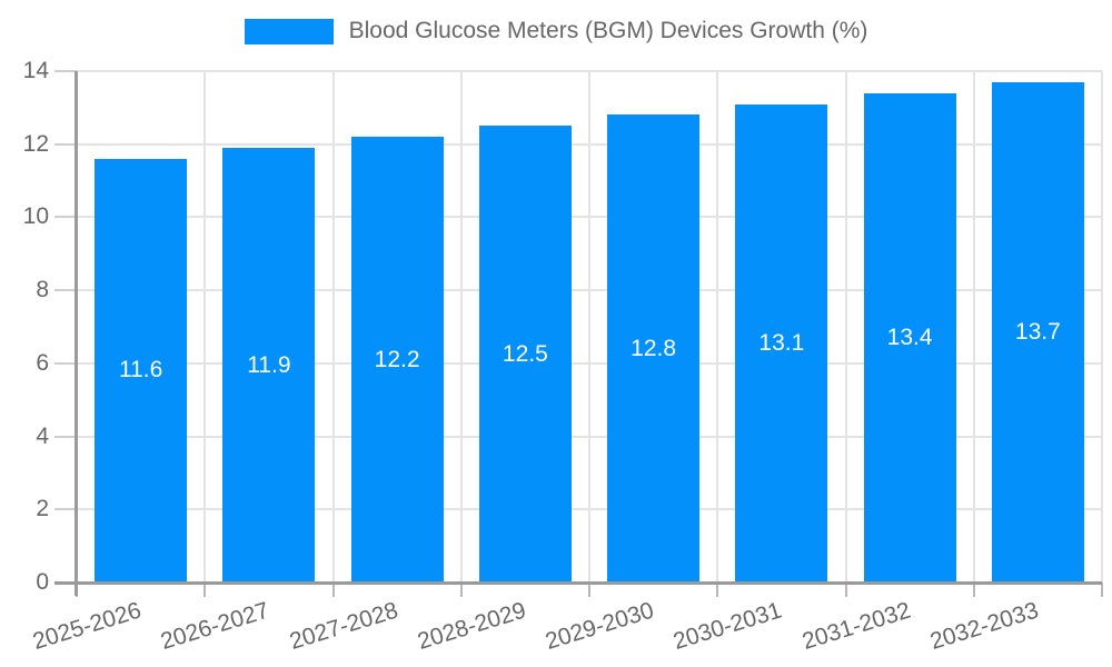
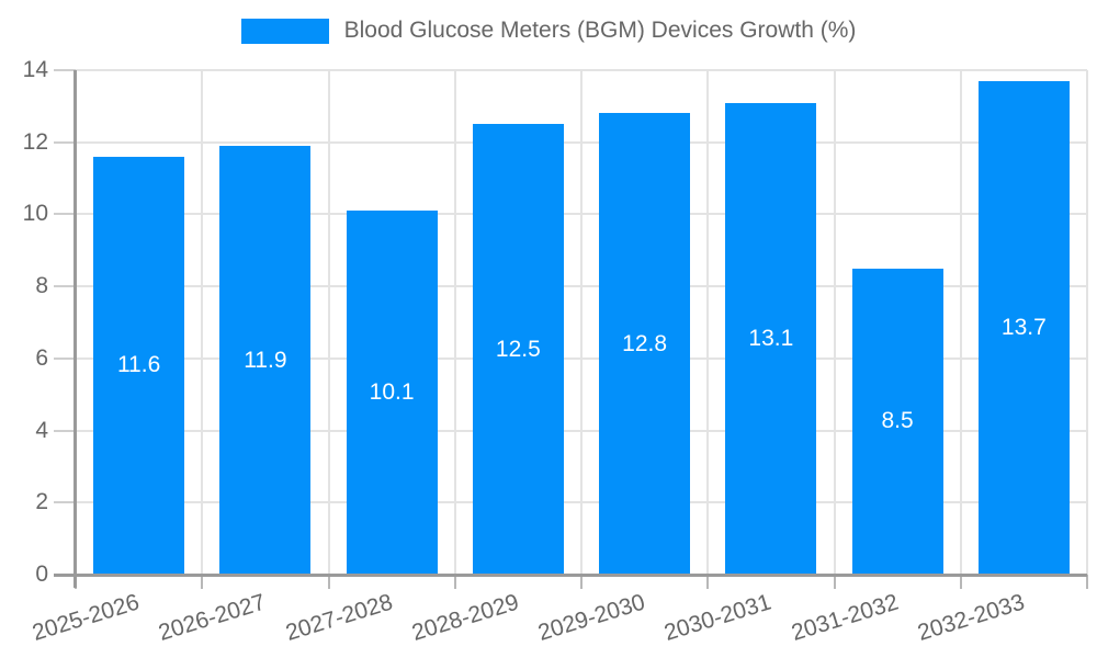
2027-2028: 12.2 -> 10.1
2031-2032: 13.4 -> 8.5
